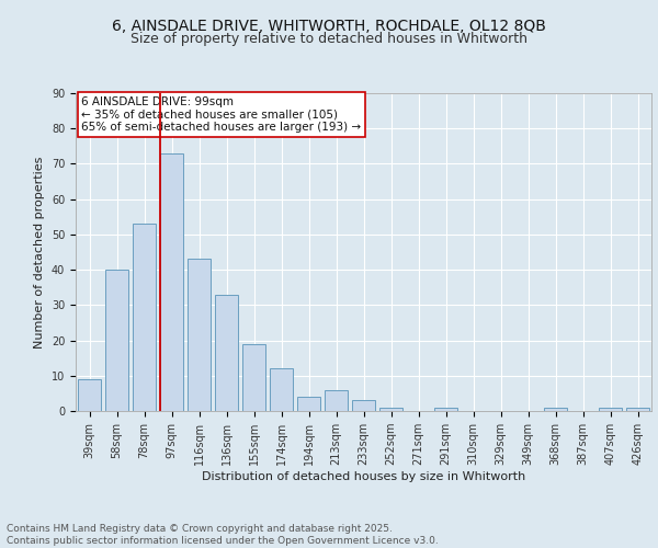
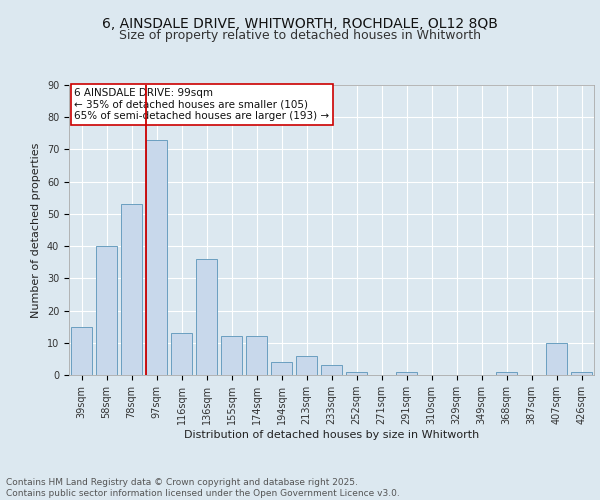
39sqm: 9 -> 15
116sqm: 43 -> 13
136sqm: 33 -> 36
155sqm: 19 -> 12
407sqm: 1 -> 10
